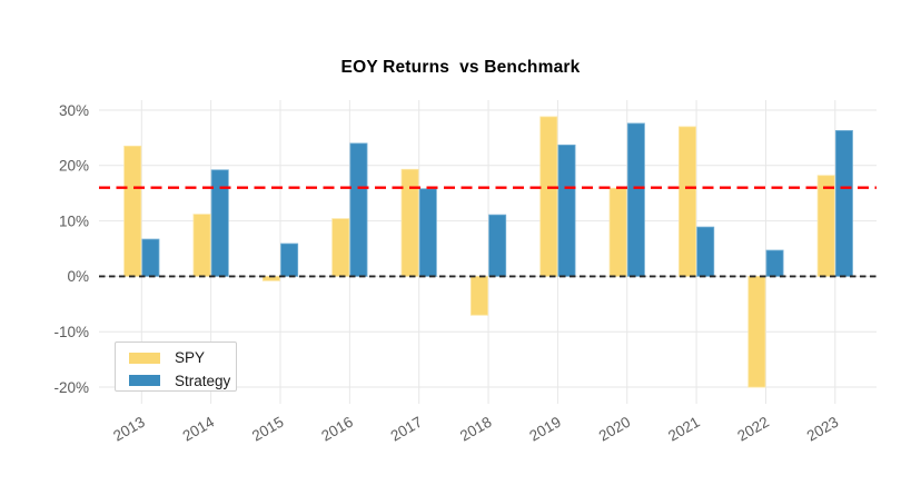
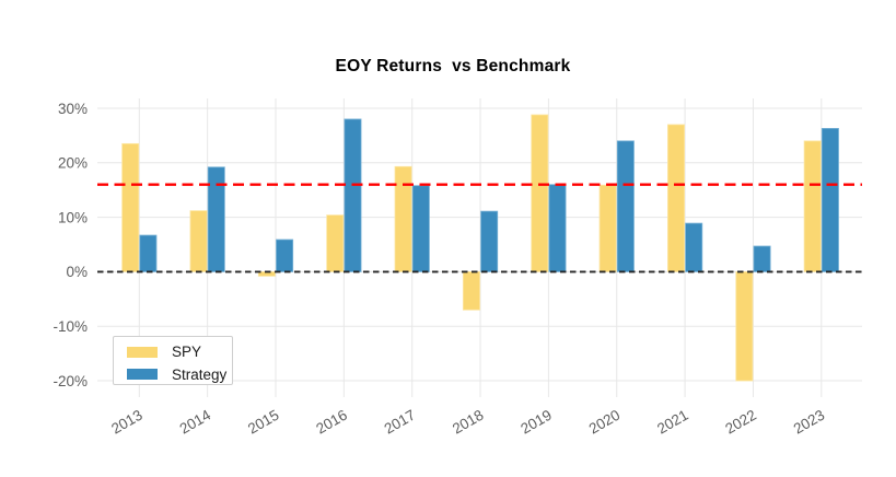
Strategy/2016: 24% -> 28%
Strategy/2019: 24% -> 16%
Strategy/2020: 28% -> 24%
SPY/2023: 18% -> 24%
